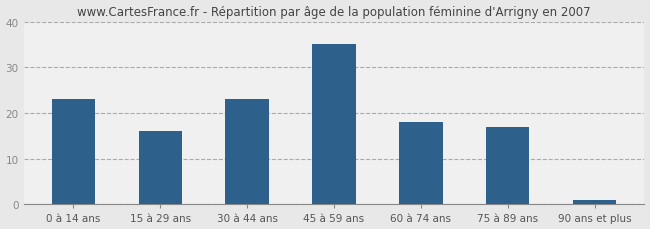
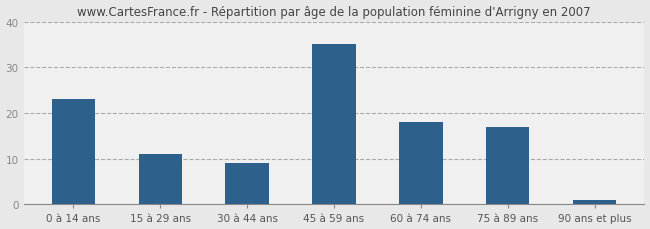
15 à 29 ans: 16 -> 11
30 à 44 ans: 23 -> 9
